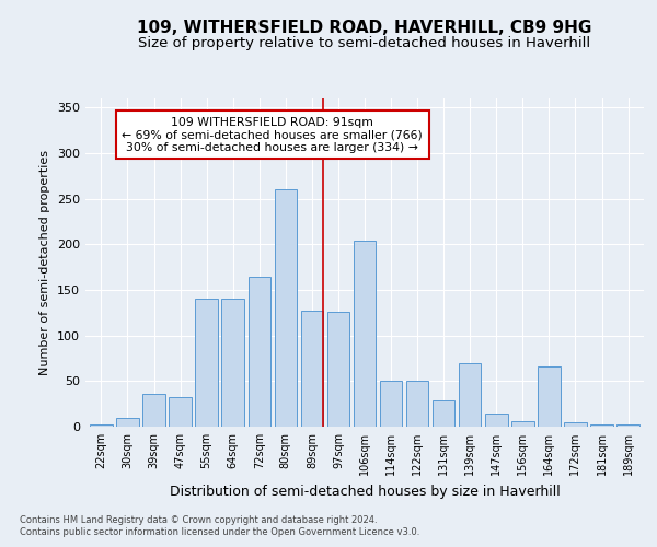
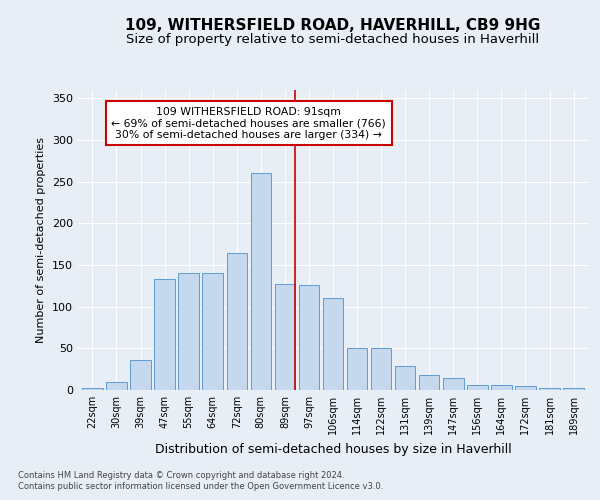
47sqm: 32 -> 133
106sqm: 204 -> 110
139sqm: 70 -> 18
164sqm: 66 -> 6
